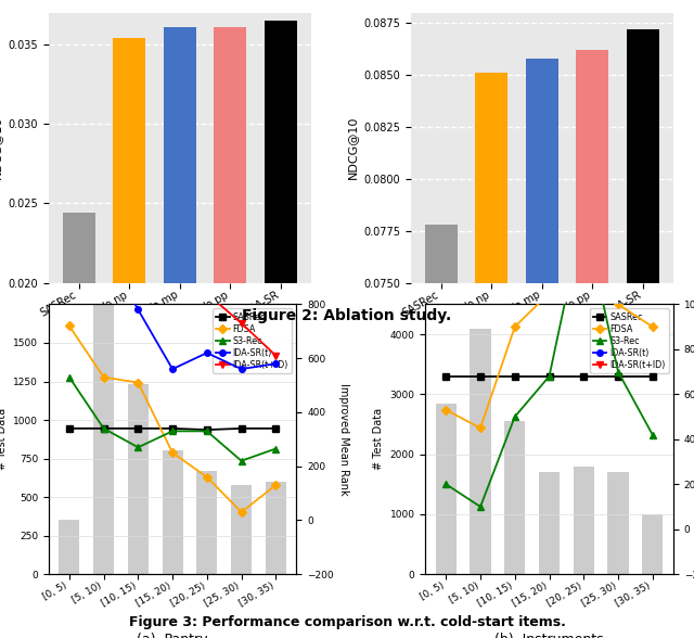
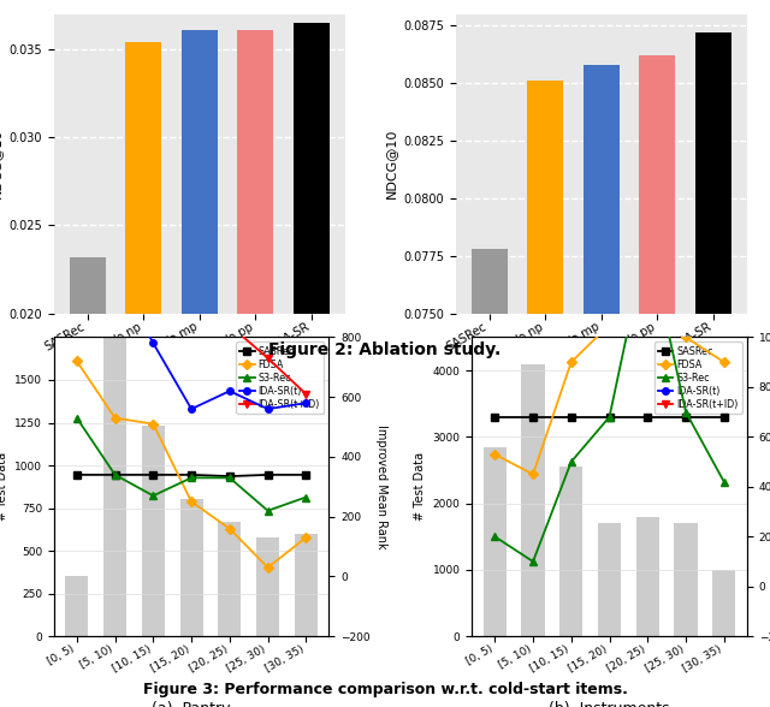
SASRec: 0.0244 -> 0.0232
